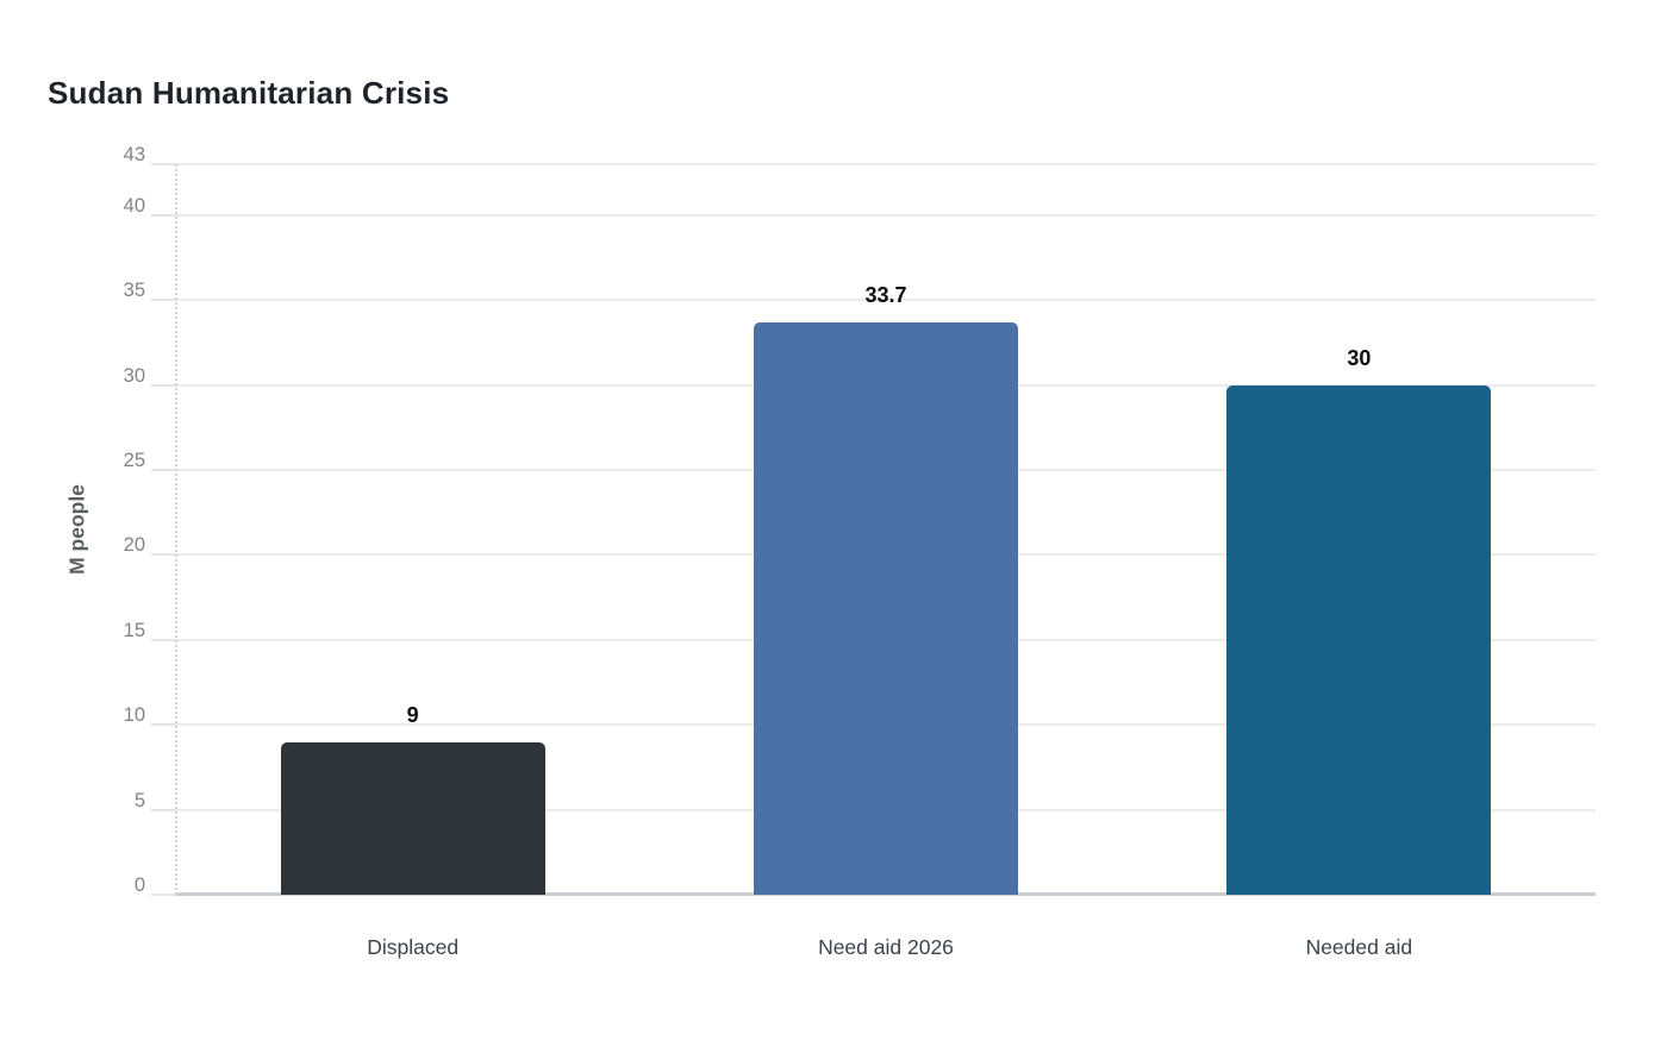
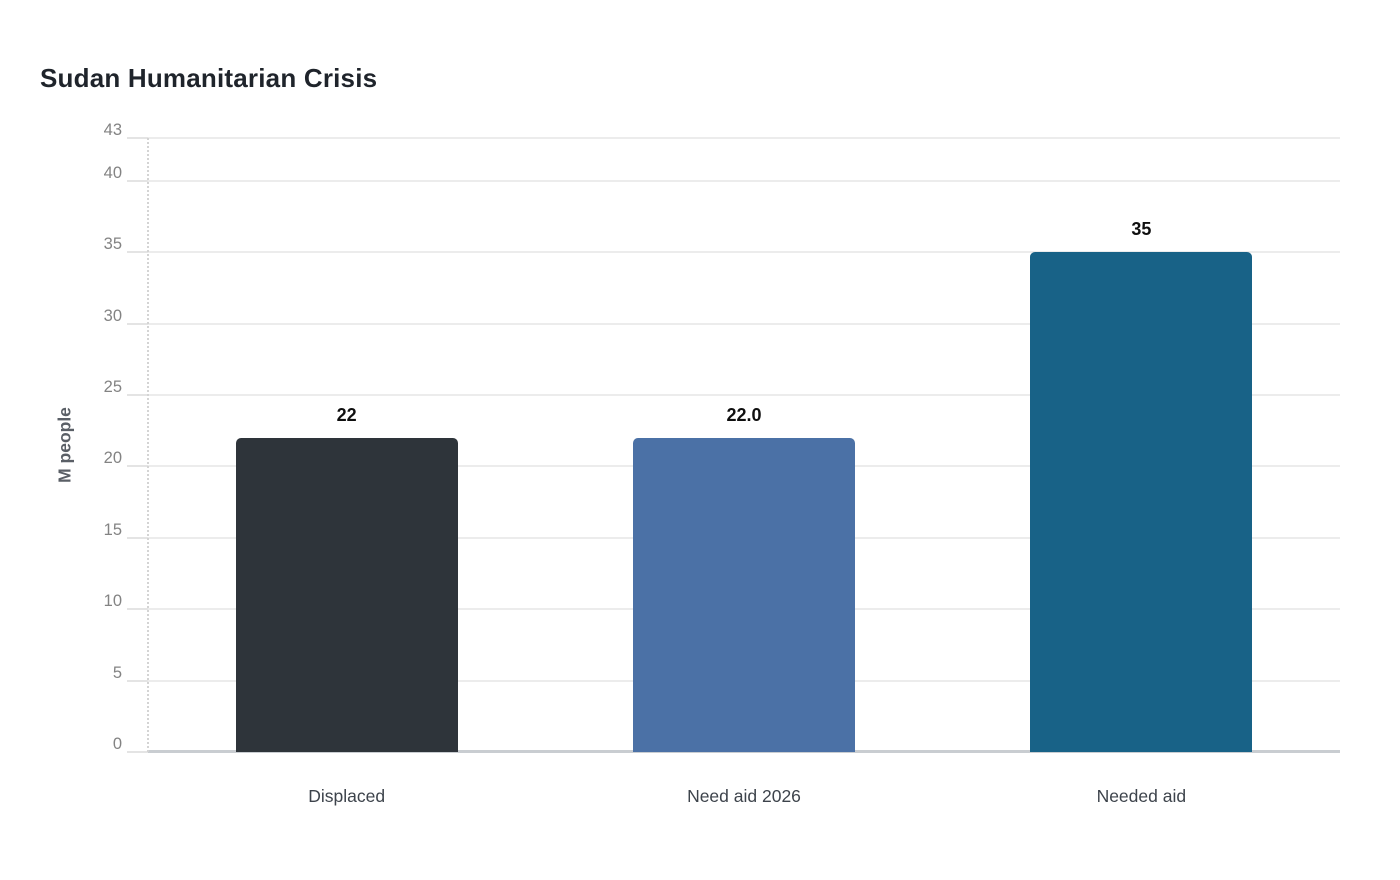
Displaced: 9 -> 22
Need aid 2026: 33.7 -> 22.0
Needed aid: 30 -> 35
